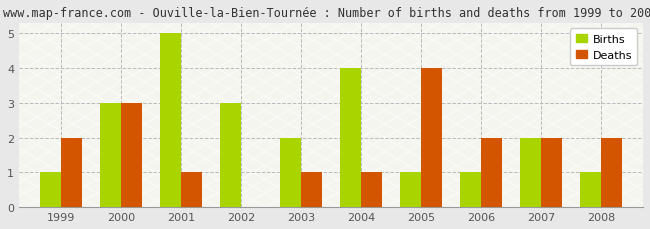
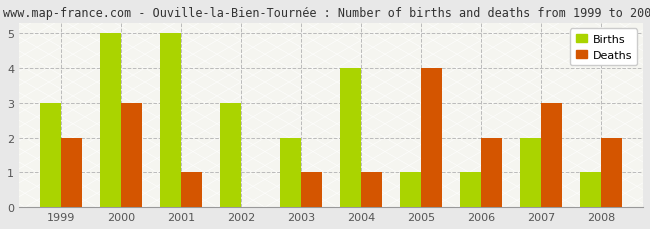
Births/1999: 1 -> 3
Births/2000: 3 -> 5
Deaths/2007: 2 -> 3
